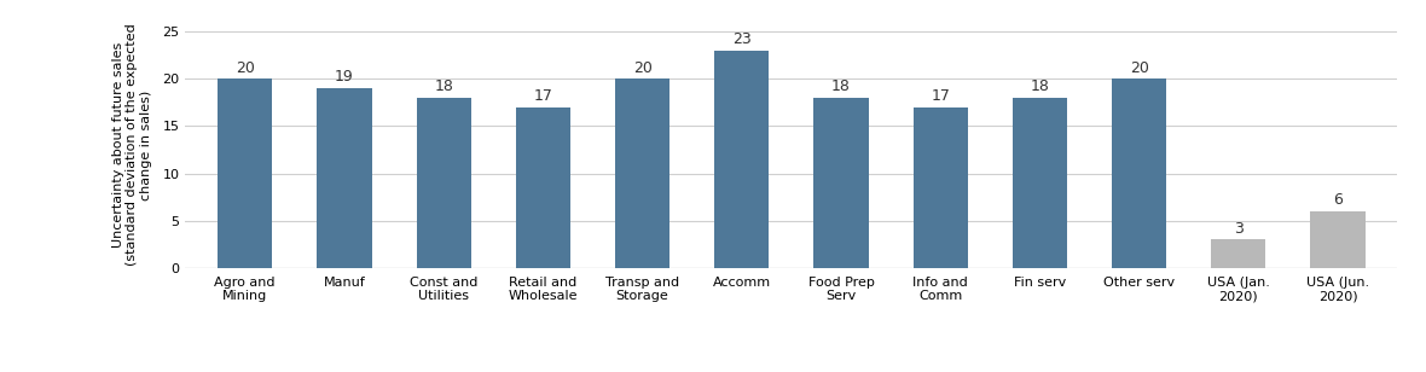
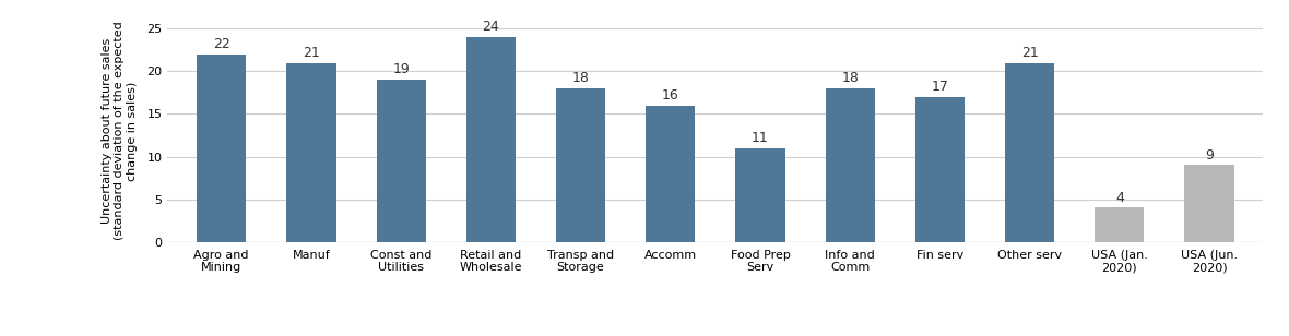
Agro and Mining: 20 -> 22
Manuf: 19 -> 21
Const and Utilities: 18 -> 19
Retail and Wholesale: 17 -> 24
Transp and Storage: 20 -> 18
Accomm: 23 -> 16
Food Prep Serv: 18 -> 11
Info and Comm: 17 -> 18
Fin serv: 18 -> 17
Other serv: 20 -> 21
USA (Jan. 2020): 3 -> 4
USA (Jun. 2020): 6 -> 9
